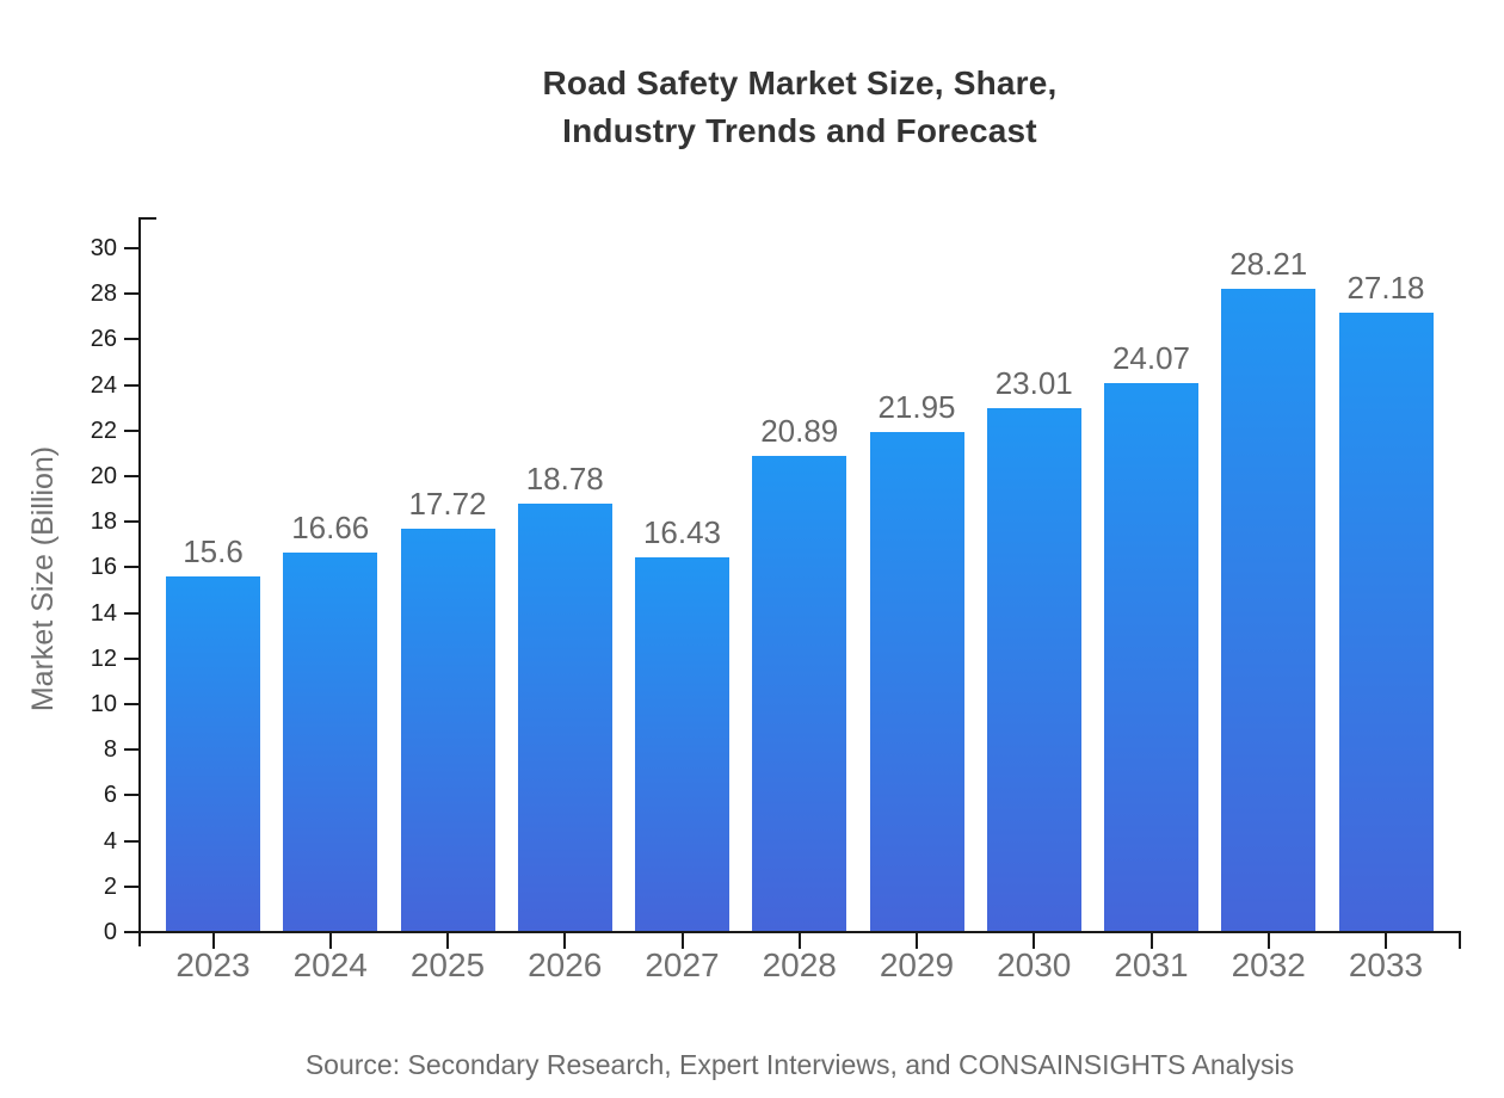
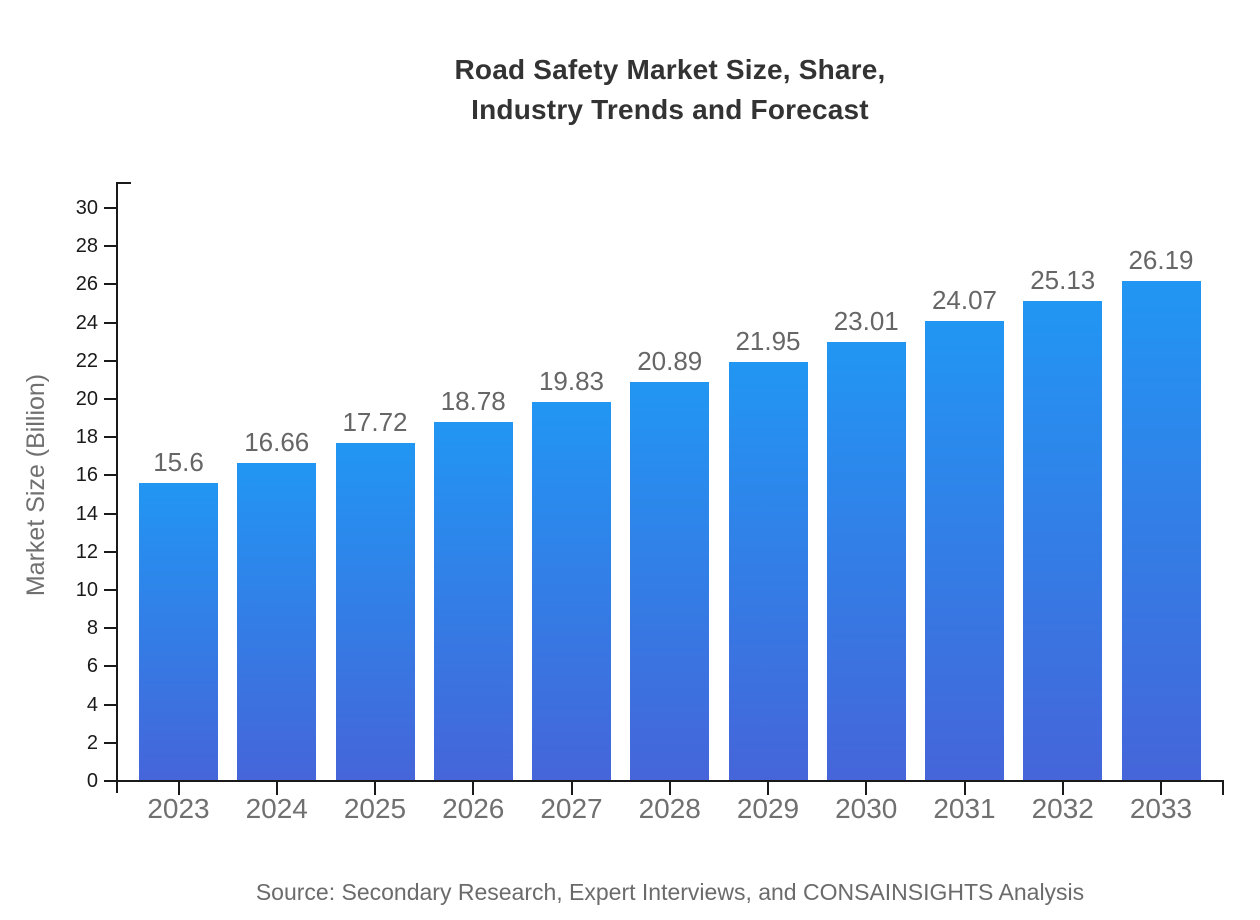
2027: 16.43 -> 19.83
2032: 28.21 -> 25.13
2033: 27.18 -> 26.19
